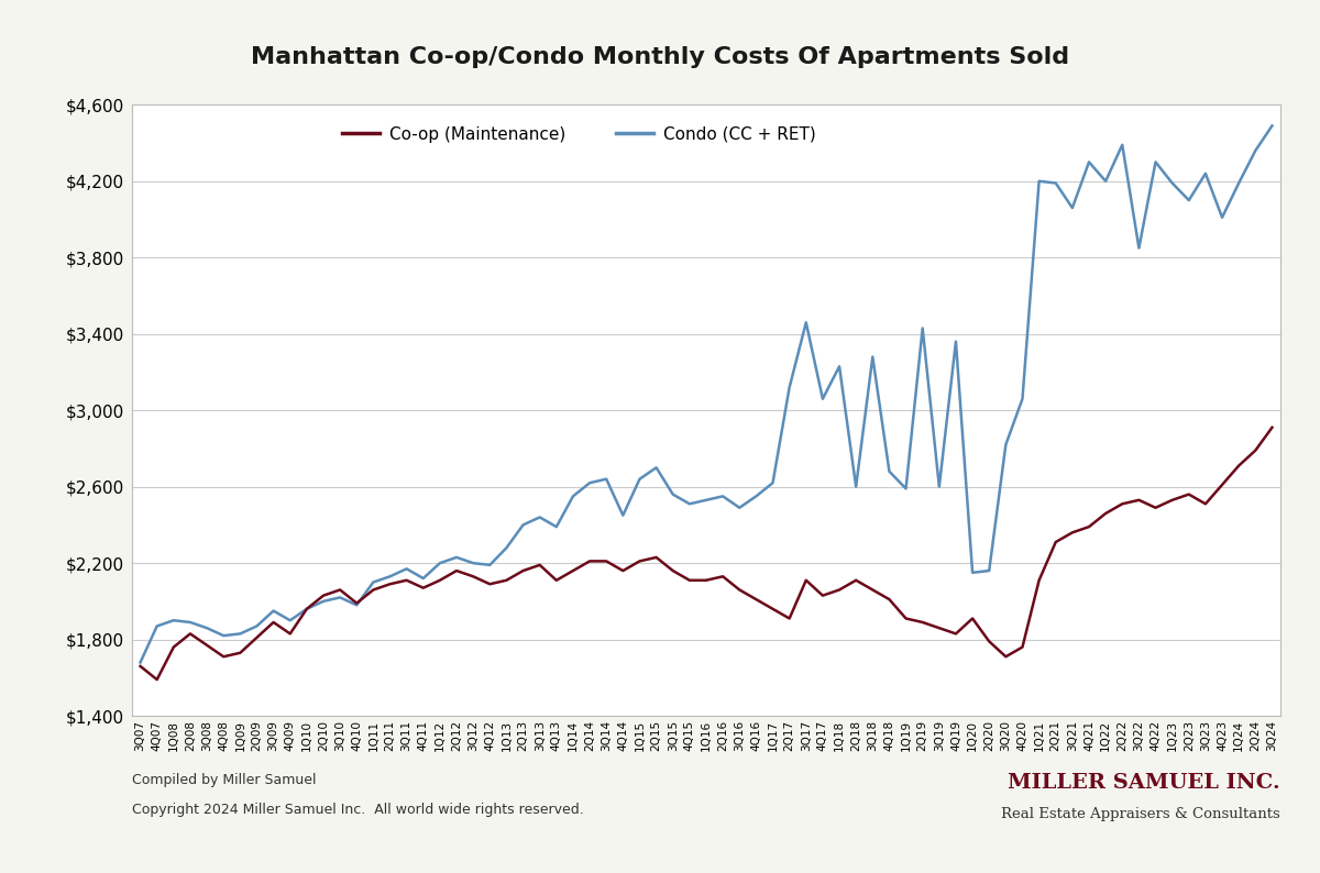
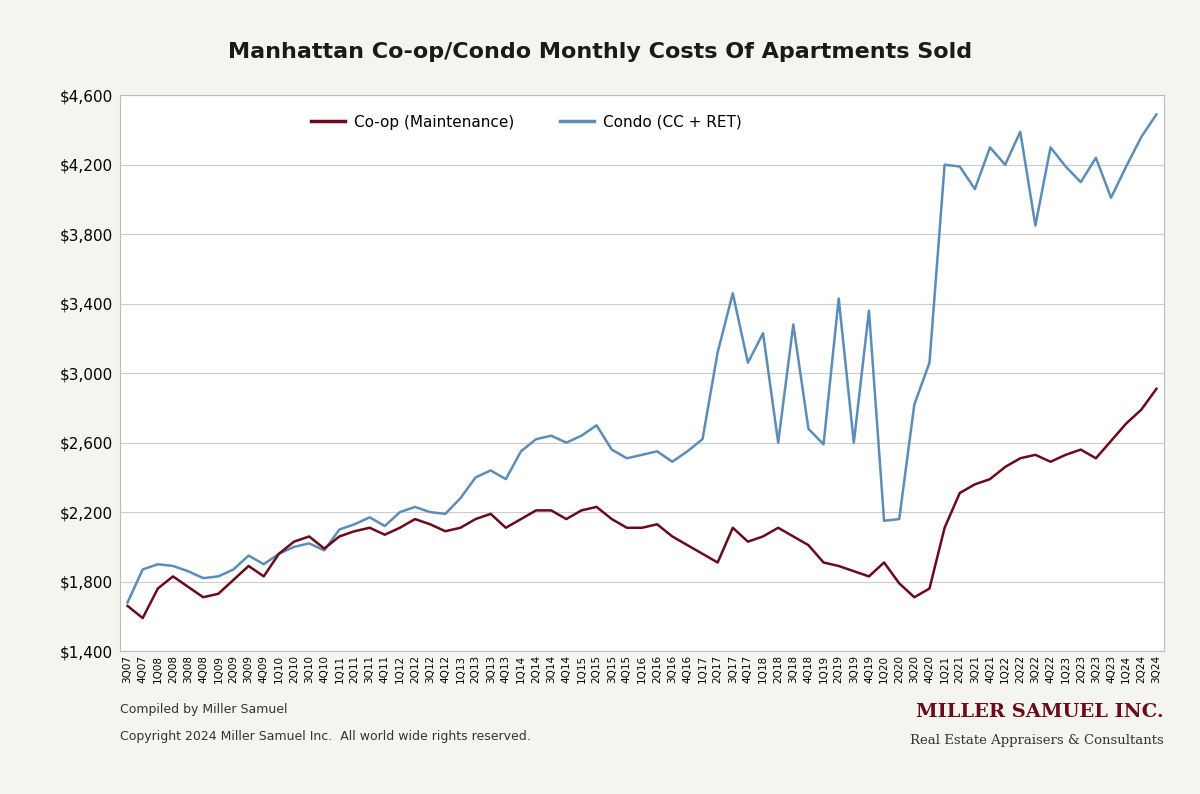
Condo (CC + RET)/4Q14: $2,450 -> $2,600
